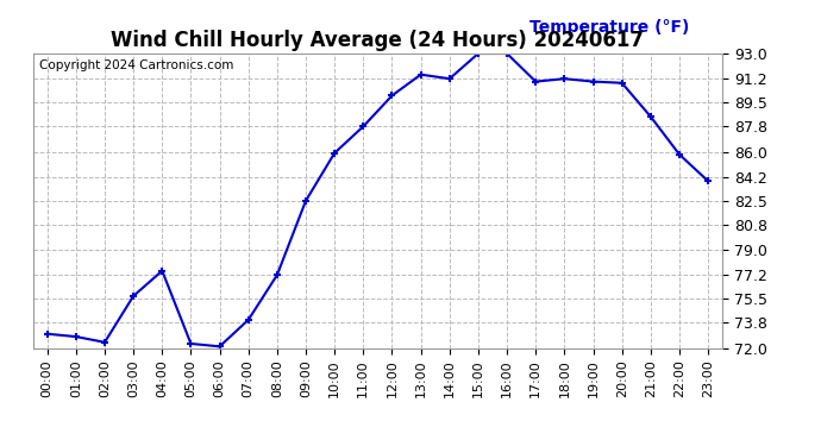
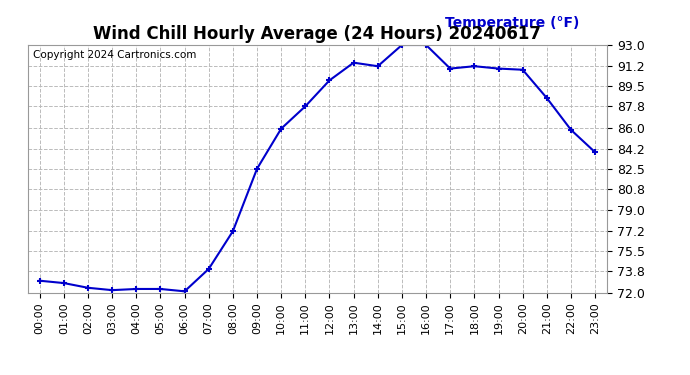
03:00: 75.7 -> 72.2
04:00: 77.5 -> 72.3
